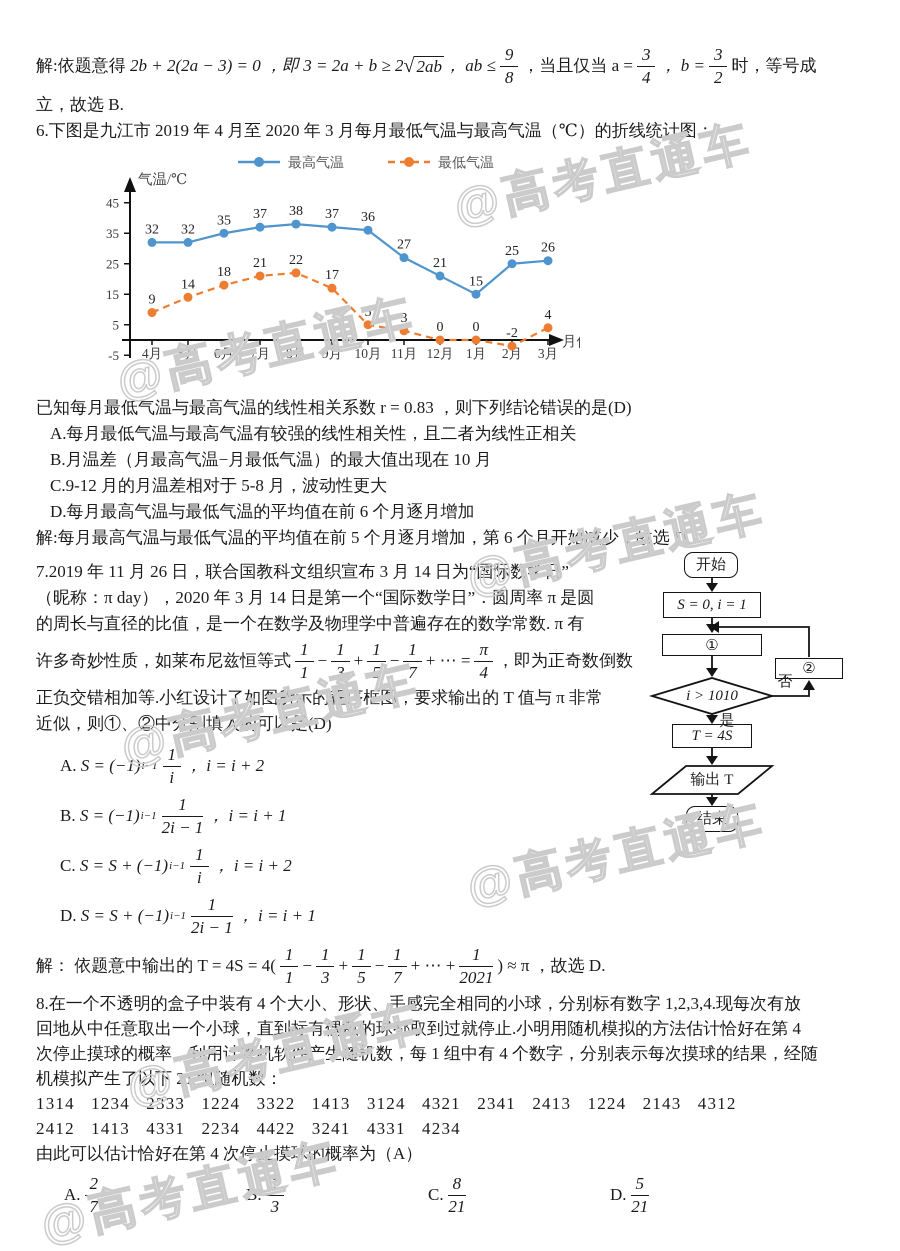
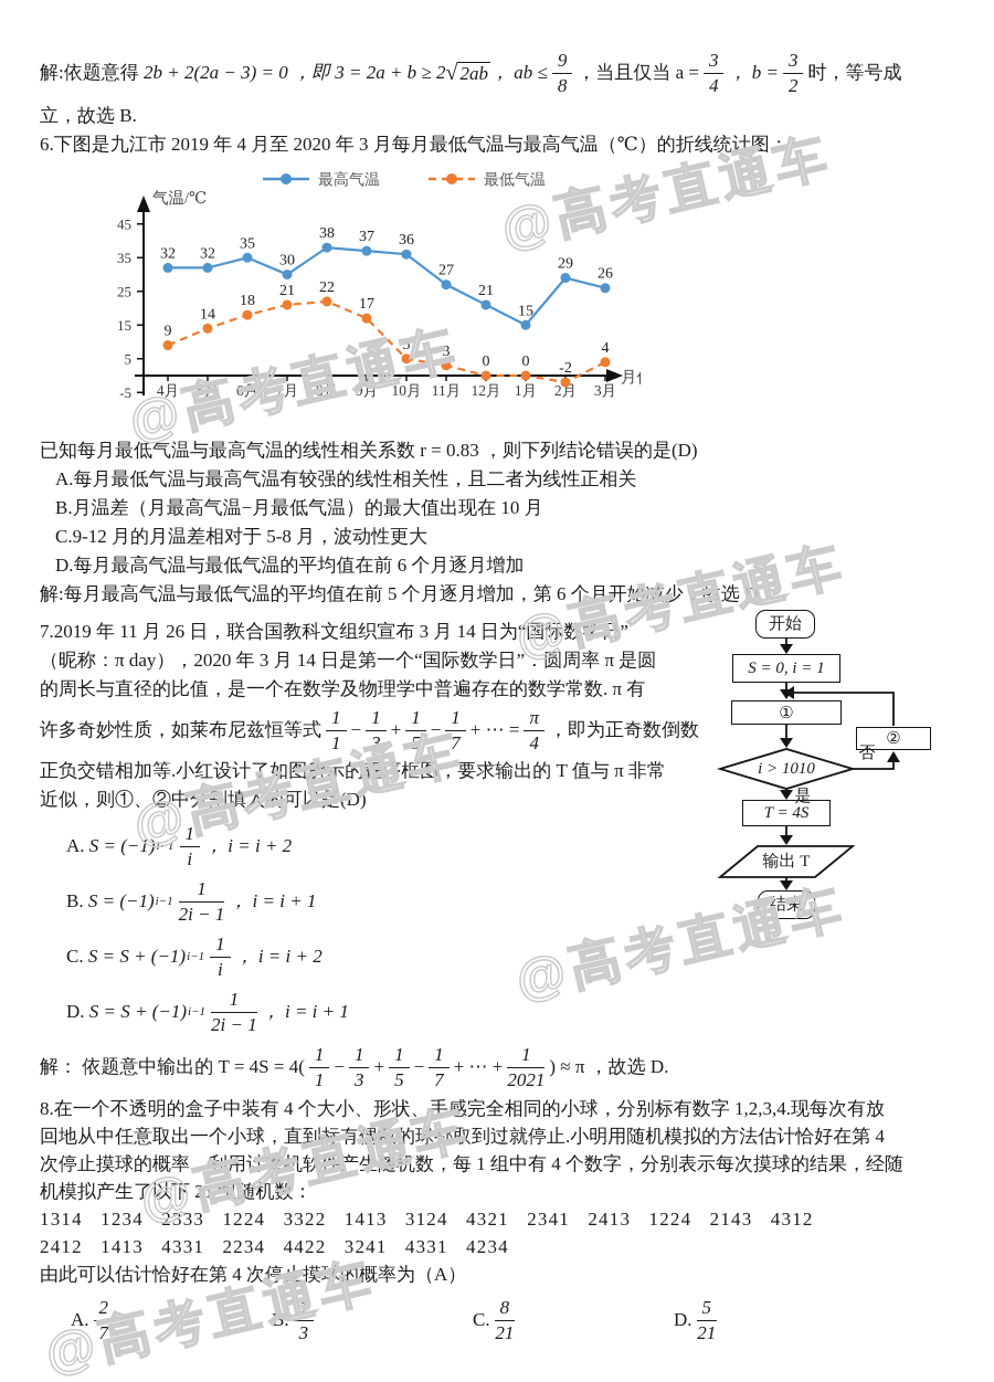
最高气温/7月: 37 -> 30
最高气温/2月: 25 -> 29
